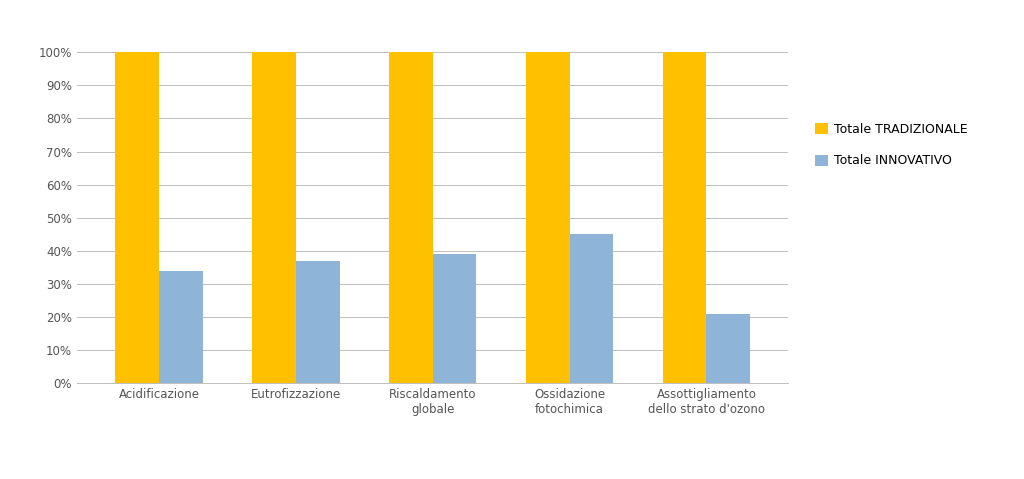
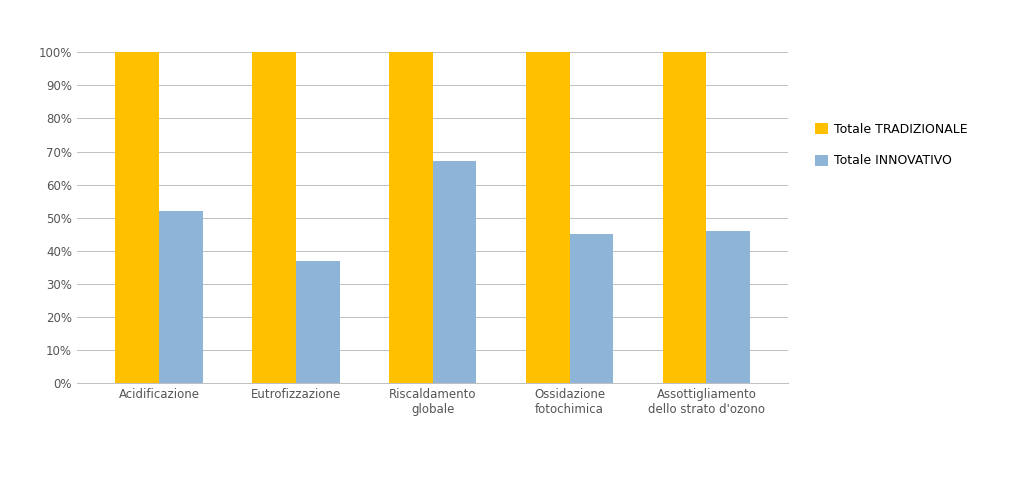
Totale INNOVATIVO/Acidificazione: 34% -> 52%
Totale INNOVATIVO/Riscaldamento globale: 39% -> 67%
Totale INNOVATIVO/Assottigliamento dello strato d'ozono: 21% -> 46%
